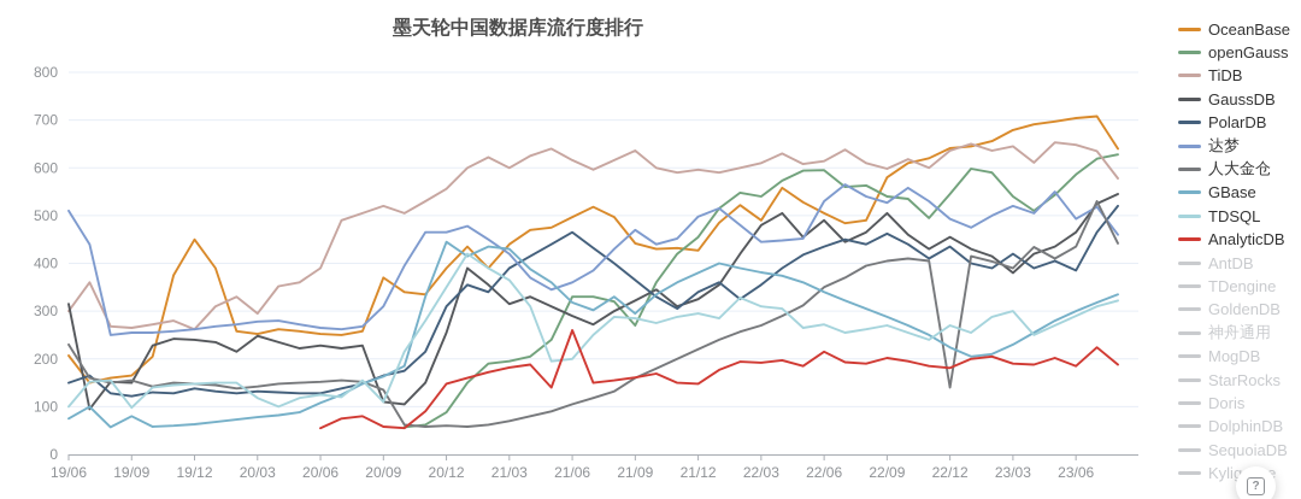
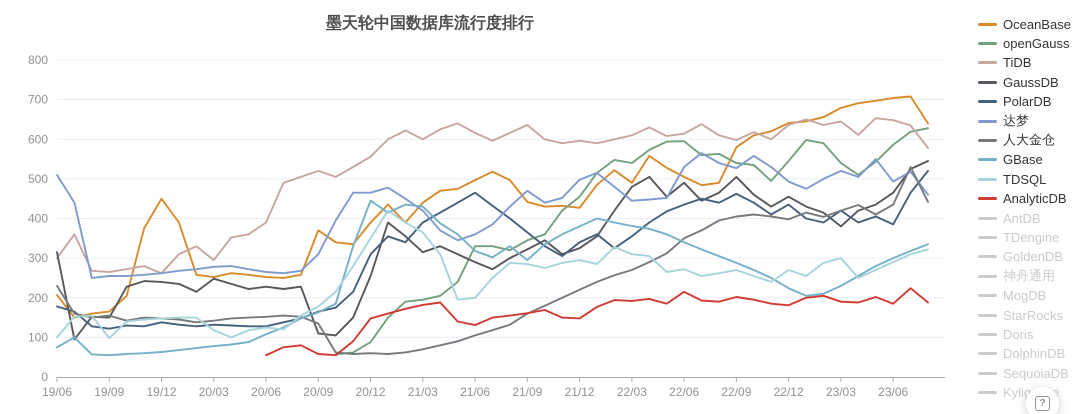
PolarDB/19/06: 150 -> 180
GBase/19/09: 80 -> 60
TDSQL/20/09: 110 -> 180
AnalyticDB/21/06: 260 -> 130
openGauss/21/09: 270 -> 340
人大金仓/22/12: 140 -> 400
人大金仓/23/03: 390 -> 420
